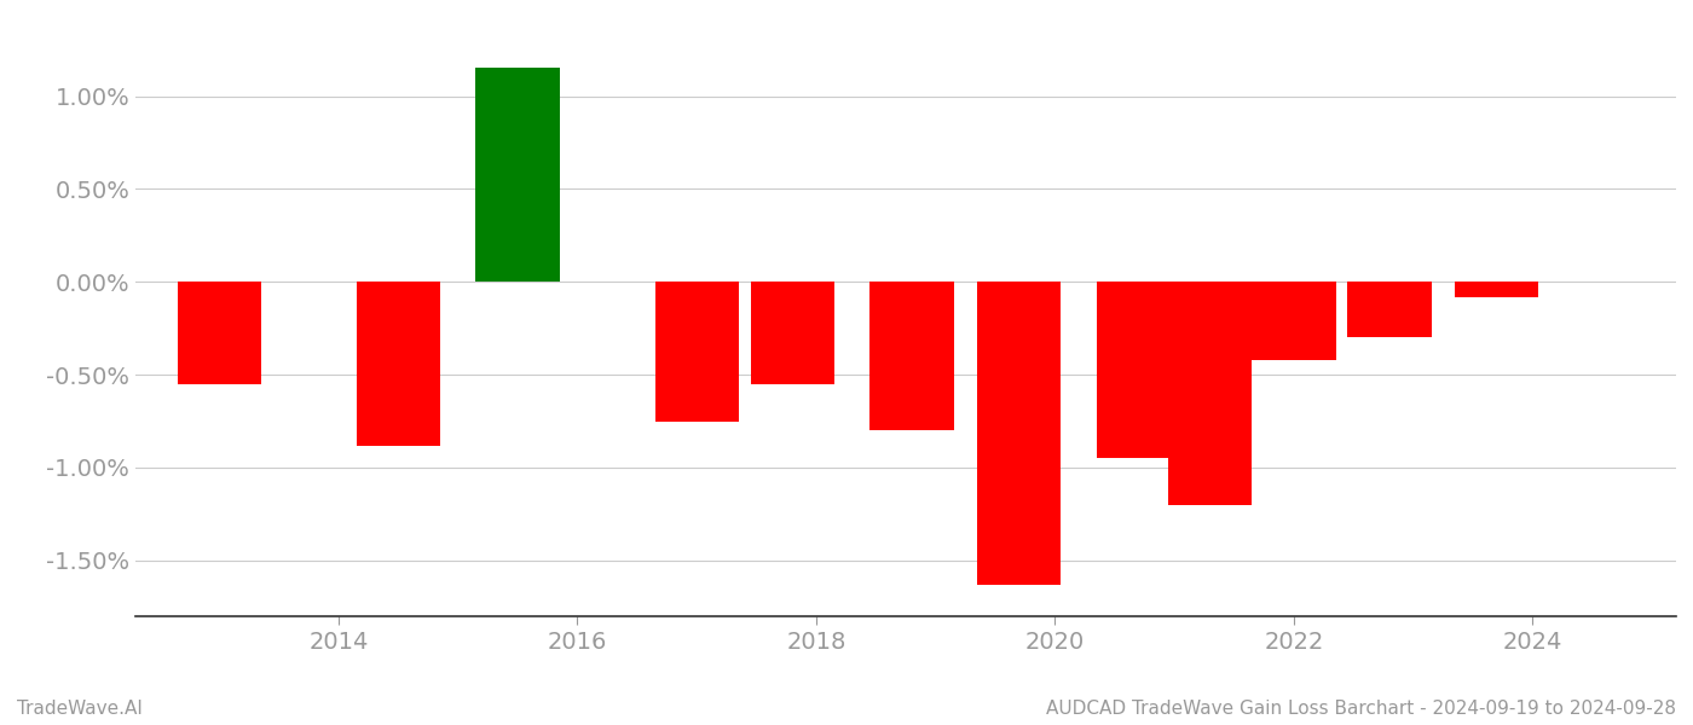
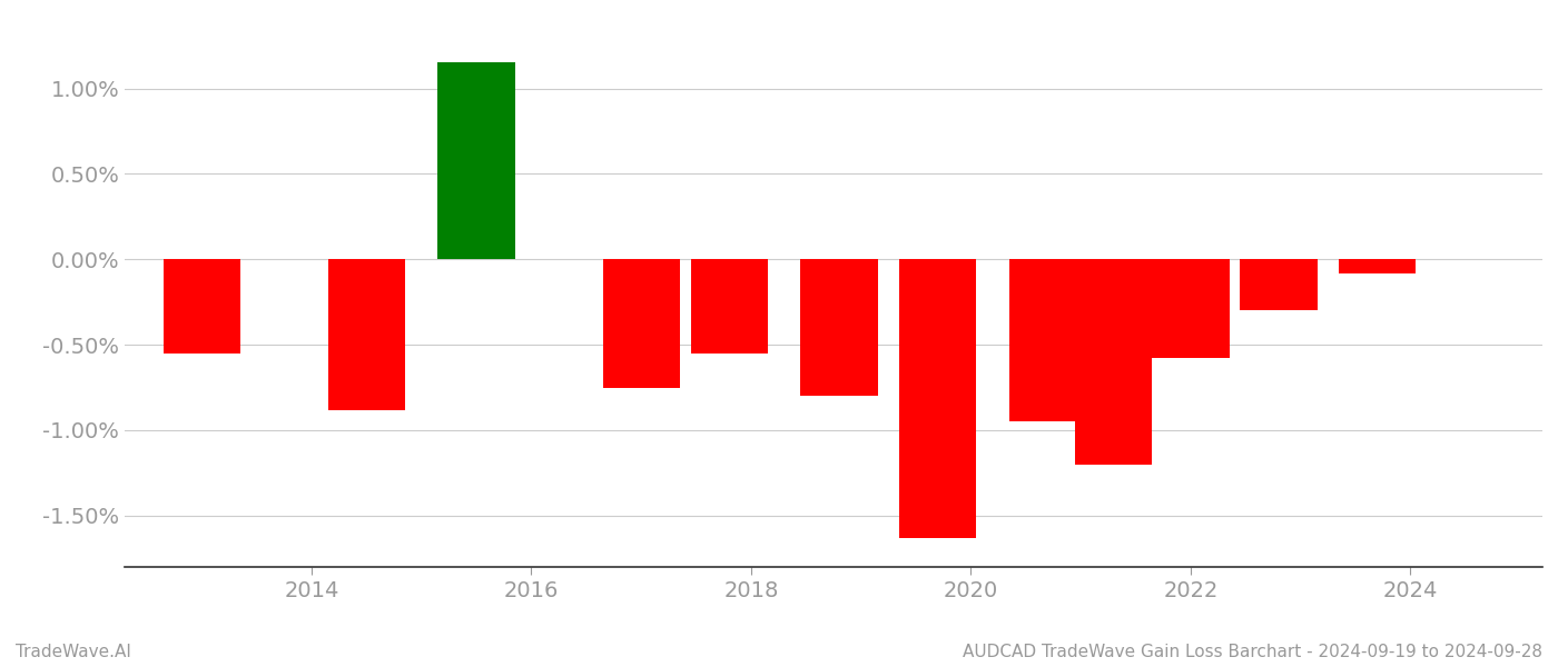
2022: -0.42% -> -0.58%
